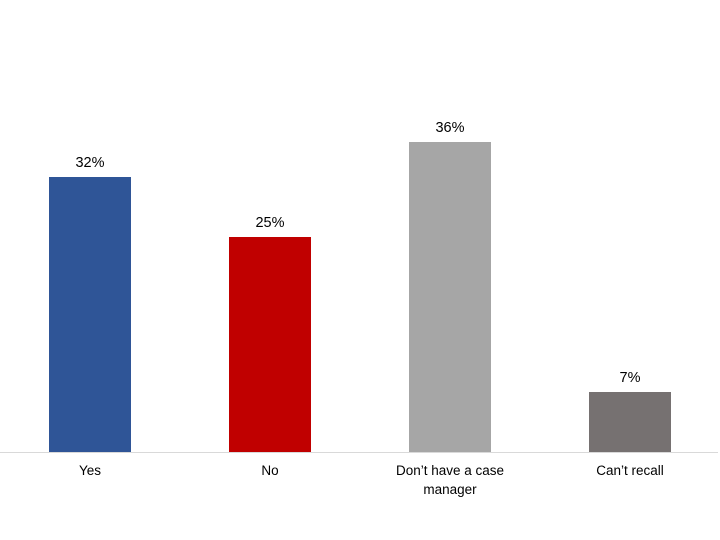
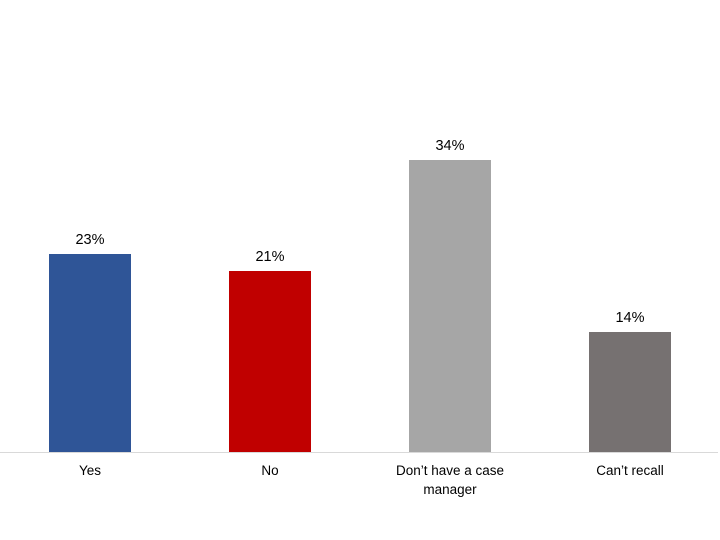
Yes: 32% -> 23%
No: 25% -> 21%
Don’t have a case manager: 36% -> 34%
Can’t recall: 7% -> 14%
